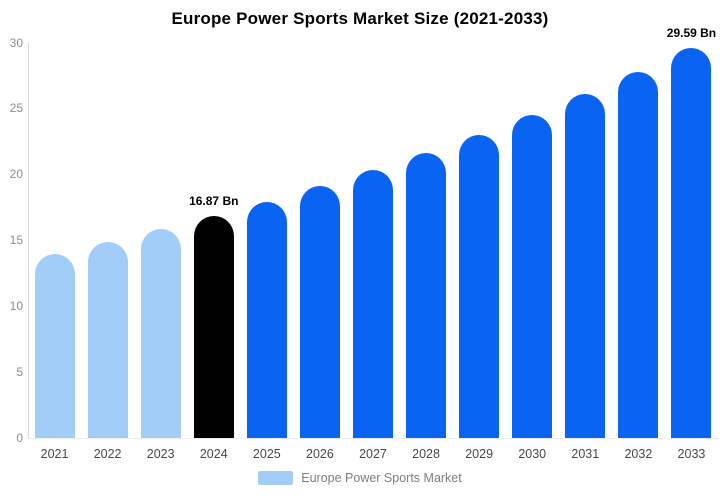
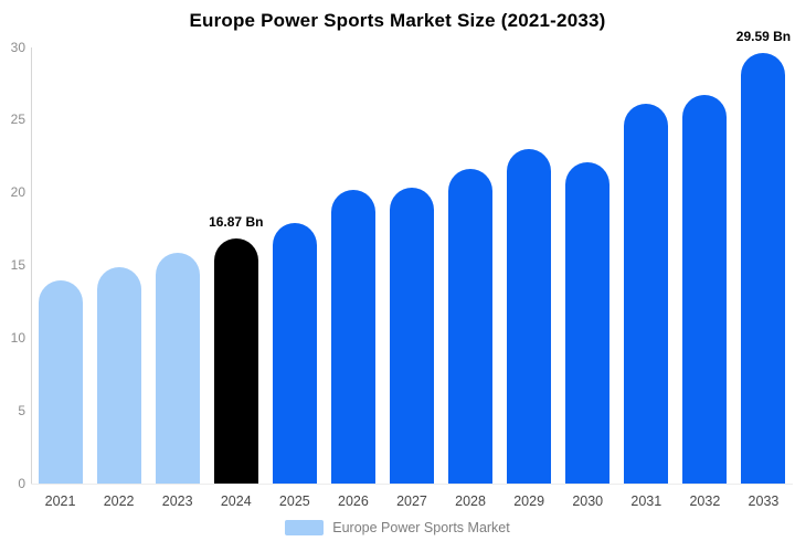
2026: 19.1 -> 20.2
2030: 24.5 -> 22.1
2032: 27.8 -> 26.7
